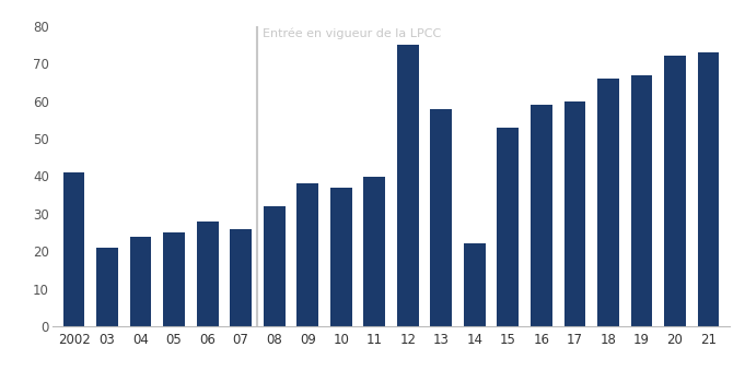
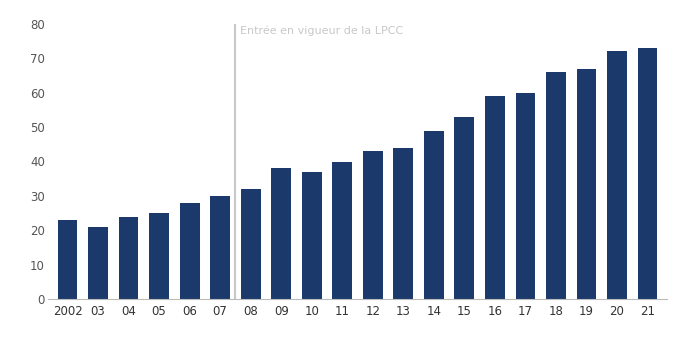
2002: 41 -> 23
07: 26 -> 30
12: 75 -> 43
13: 58 -> 44
14: 22 -> 49
